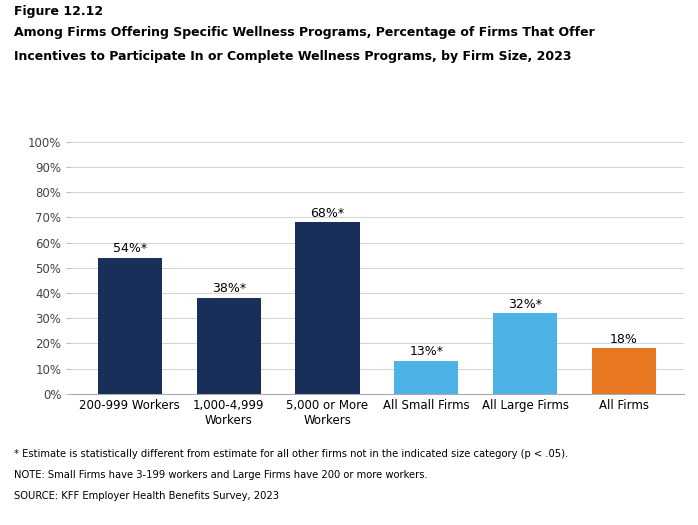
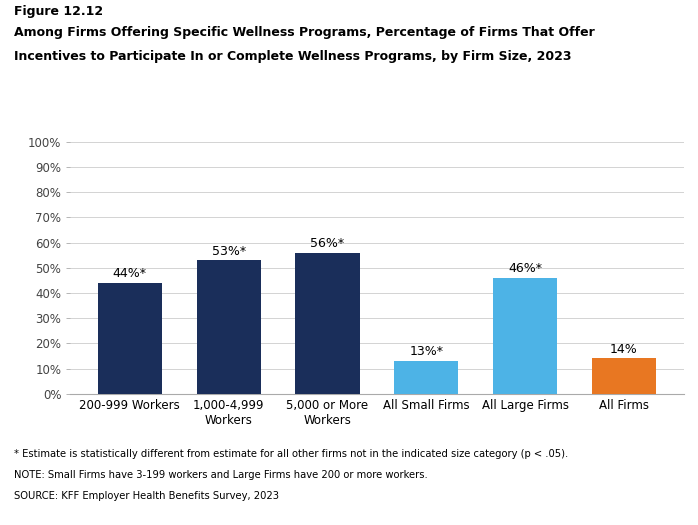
200-999 Workers: 54%* -> 44%*
1,000-4,999 Workers: 38%* -> 53%*
5,000 or More Workers: 68%* -> 56%*
All Large Firms: 32%* -> 46%*
All Firms: 18% -> 14%
